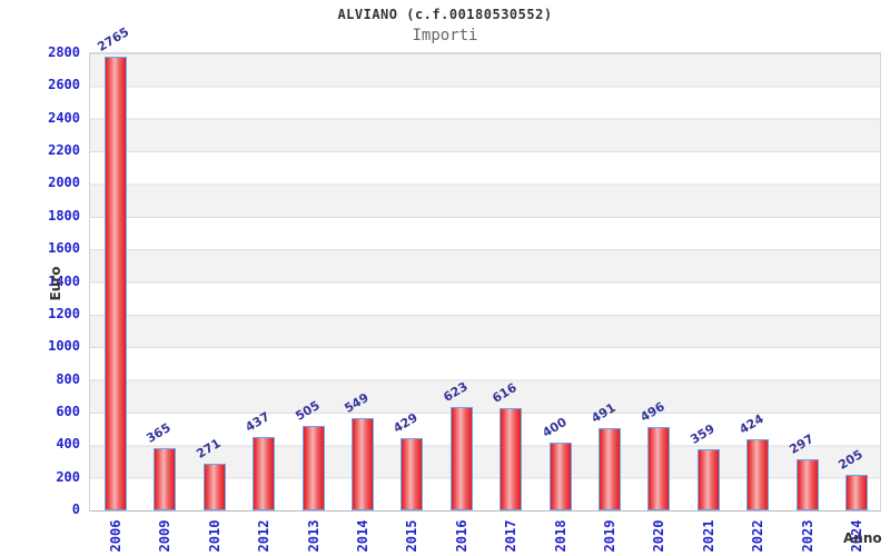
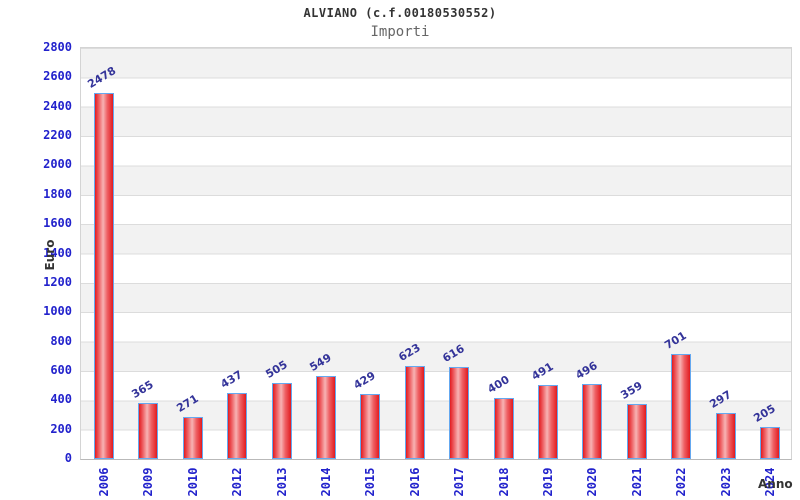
2006: 2765 -> 2478
2022: 424 -> 701
